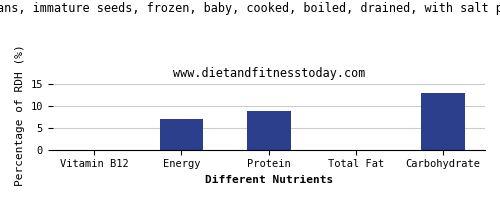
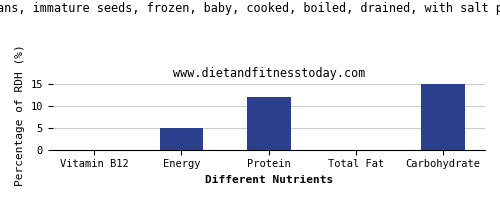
Energy: 7 -> 5
Protein: 9 -> 12
Carbohydrate: 13 -> 15
